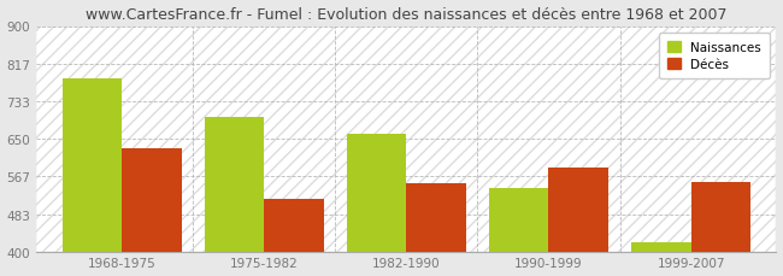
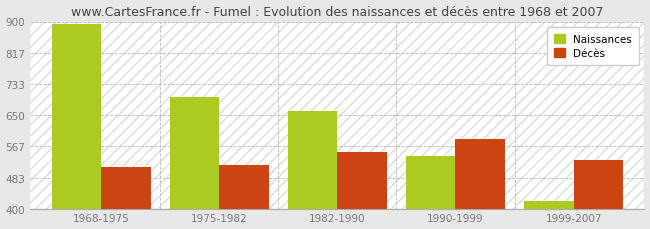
Naissances/1968-1975: 785 -> 893
Décès/1968-1975: 630 -> 510
Décès/1999-2007: 555 -> 531
